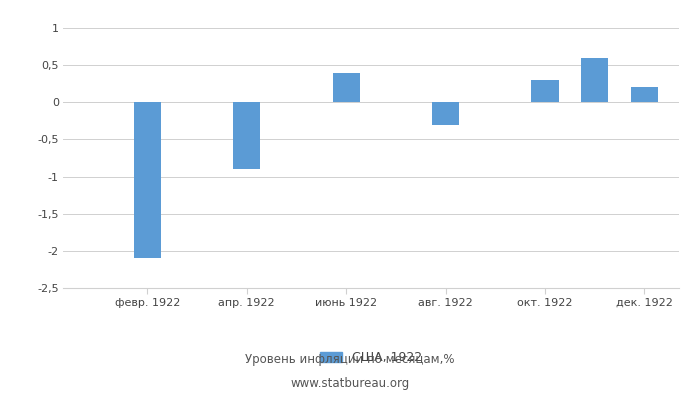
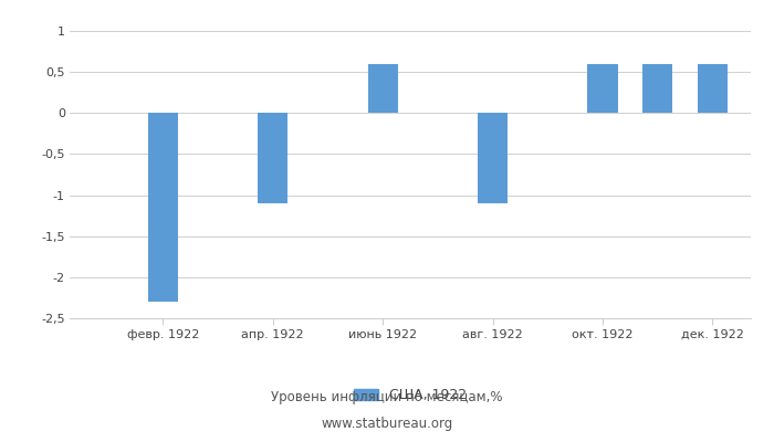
февр. 1922: -2,1 -> -2,3
апр. 1922: -0,9 -> -1,1
июнь 1922: 0,4 -> 0,6
авг. 1922: -0,3 -> -1,1
окт. 1922: 0,3 -> 0,6
дек. 1922: 0,2 -> 0,6
